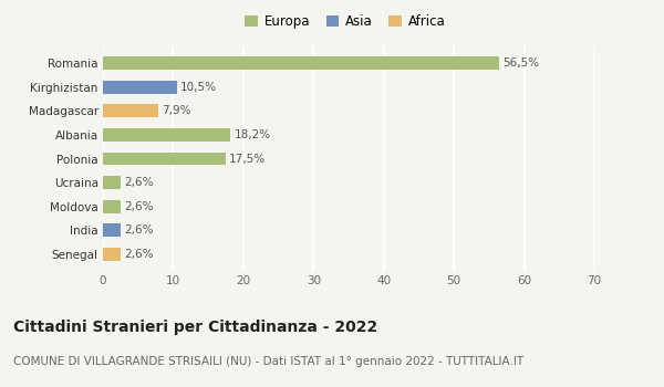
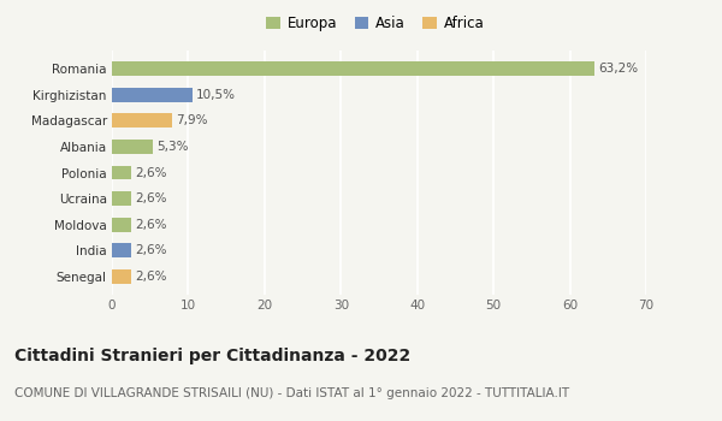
Romania: 56,5% -> 63,2%
Albania: 18,2% -> 5,3%
Polonia: 17,5% -> 2,6%
